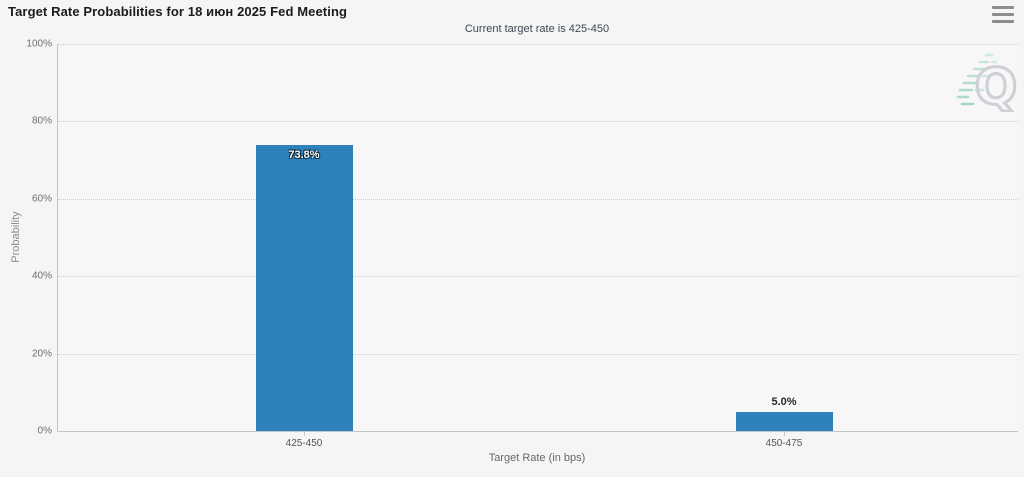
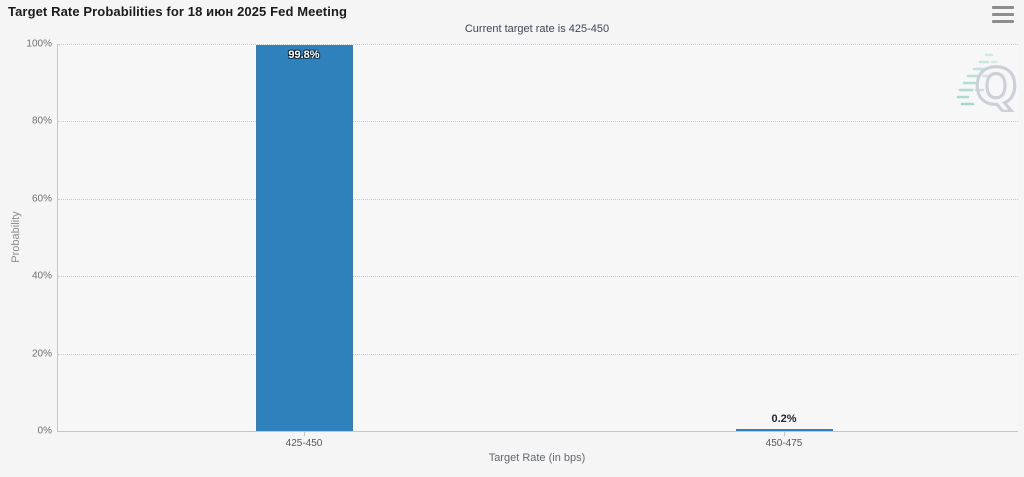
425-450: 73.8% -> 99.8%
450-475: 5.0% -> 0.2%
